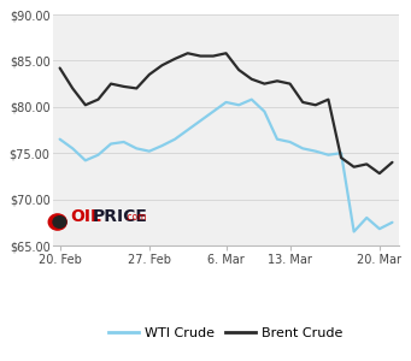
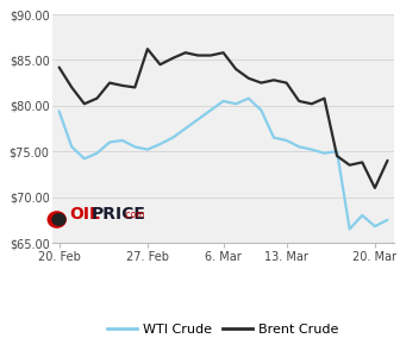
WTI Crude/20. Feb: $76.5 -> $79.4
Brent Crude/27. Feb: $83.5 -> $86.2
Brent Crude/20. Mar: $72.8 -> $71.0
